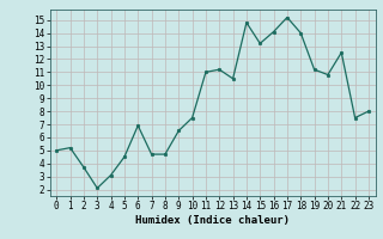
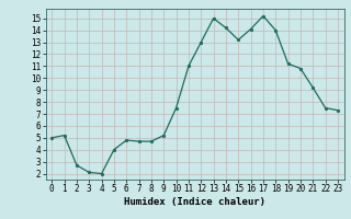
2: 3.7 -> 2.7
4: 3.1 -> 2.0
5: 4.5 -> 4.0
6: 6.9 -> 4.8
9: 6.5 -> 5.2
12: 11.2 -> 13.0
13: 10.5 -> 15.0
14: 14.8 -> 14.2
21: 12.5 -> 9.2
23: 8.0 -> 7.3
